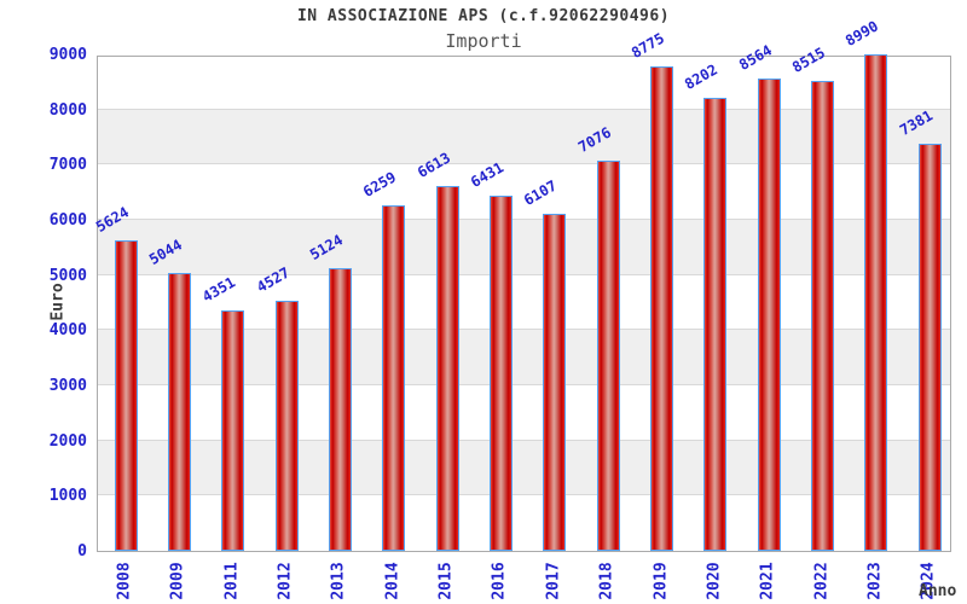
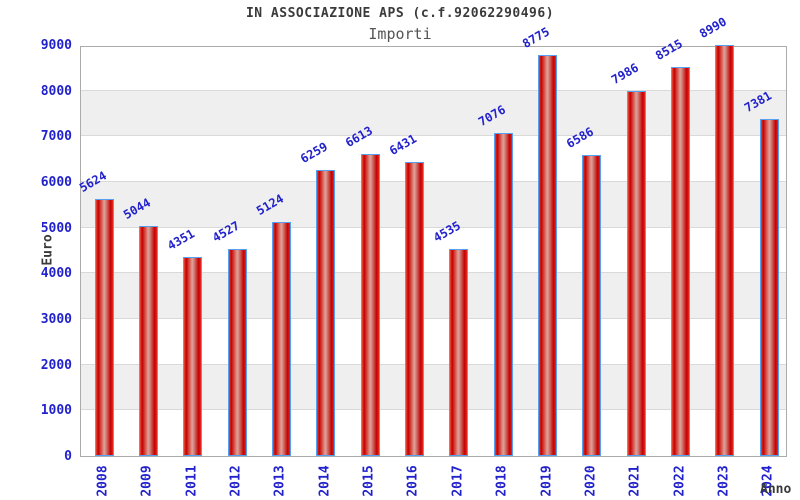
2017: 6107 -> 4535
2020: 8202 -> 6586
2021: 8564 -> 7986
